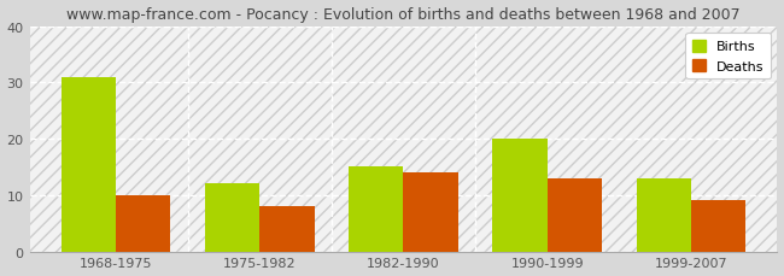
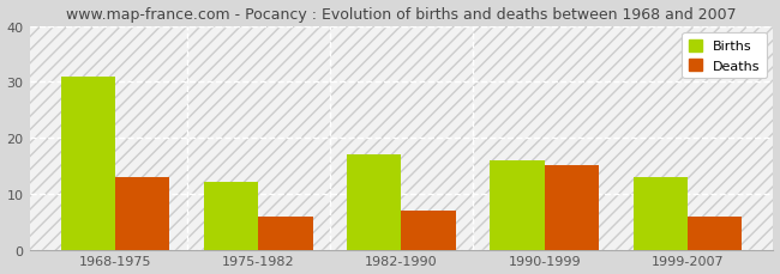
Deaths/1968-1975: 10 -> 13
Deaths/1975-1982: 8 -> 6
Births/1982-1990: 15 -> 17
Deaths/1982-1990: 14 -> 7
Births/1990-1999: 20 -> 16
Deaths/1990-1999: 13 -> 15
Deaths/1999-2007: 9 -> 6
